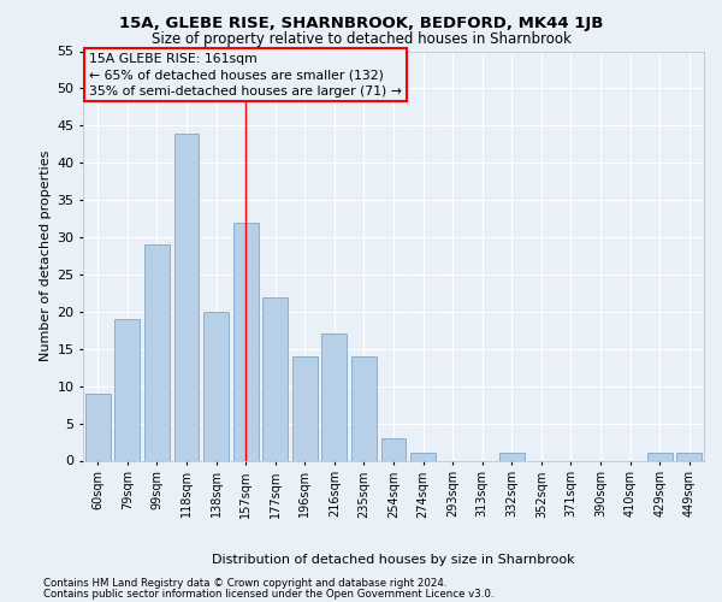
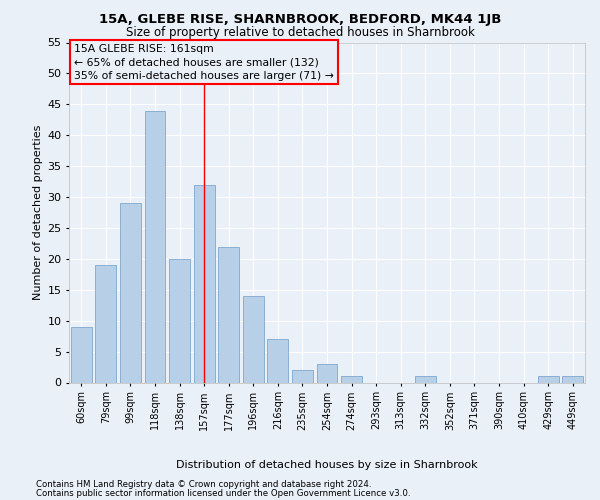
216sqm: 17 -> 7
235sqm: 14 -> 2
